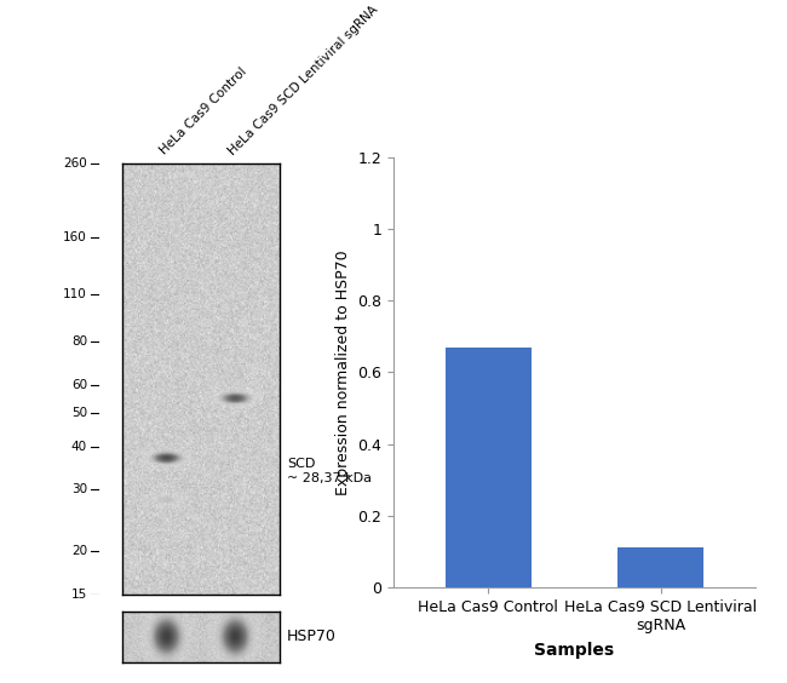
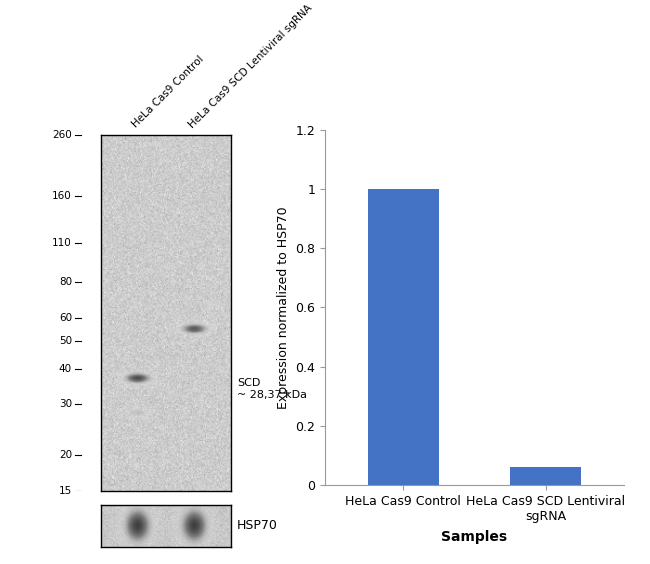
HeLa Cas9 Control: 0.67 -> 1.00
HeLa Cas9 SCD Lentiviral sgRNA: 0.11 -> 0.06
